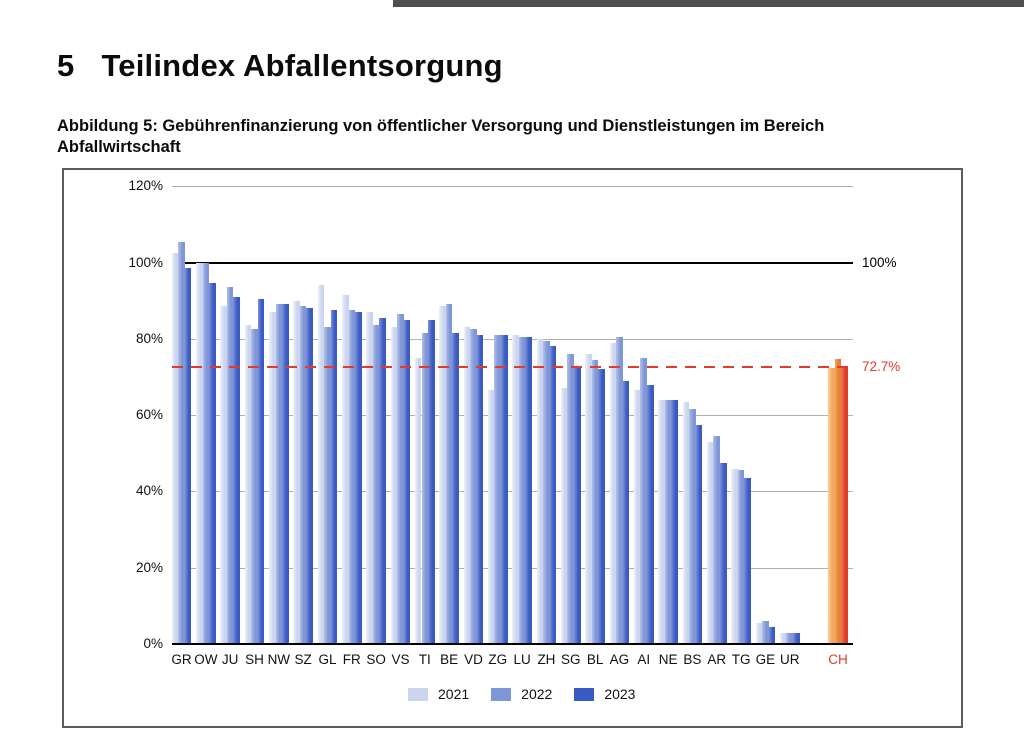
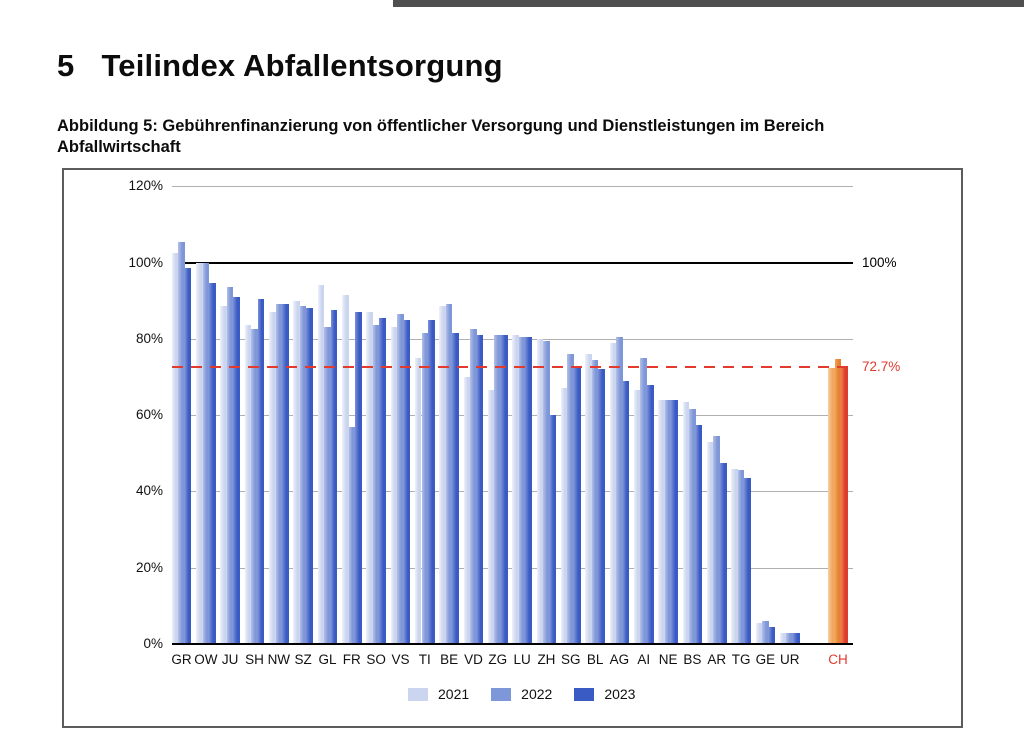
2022/FR: 88% -> 57%
2021/VD: 83% -> 70%
2023/ZH: 78% -> 60%
